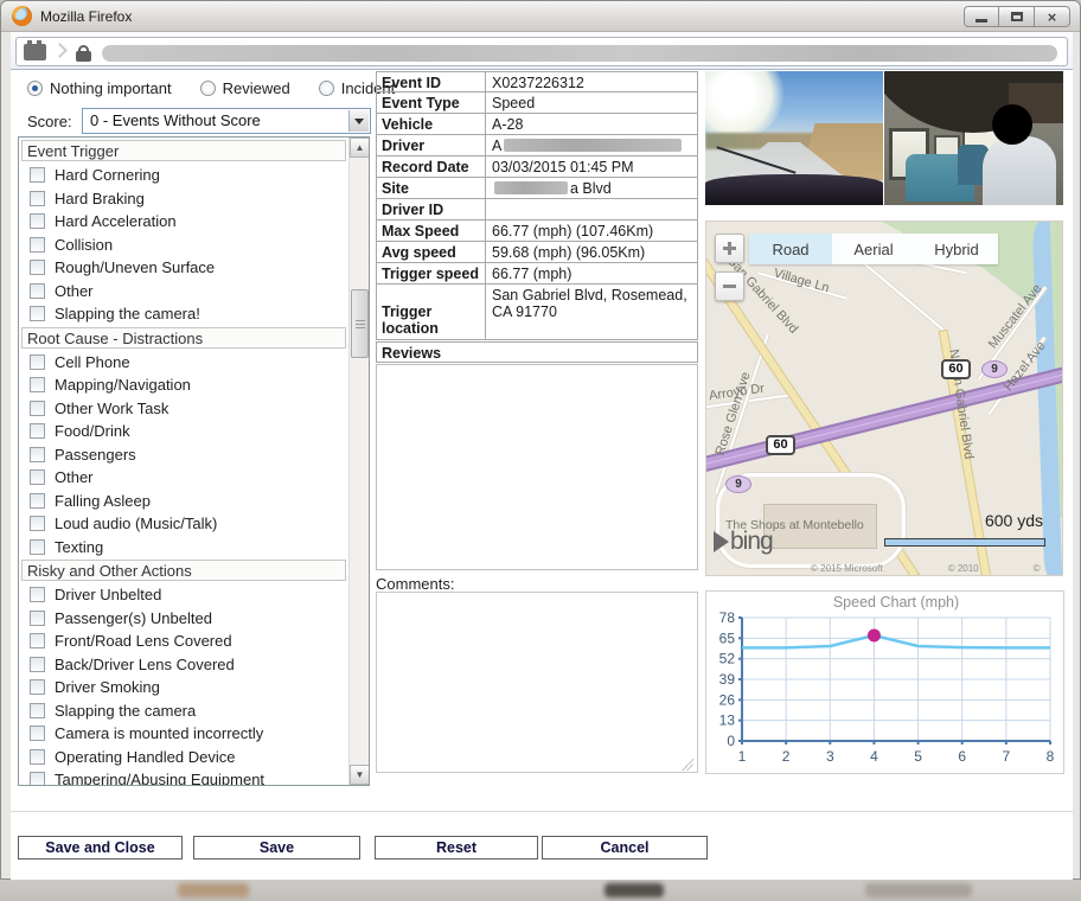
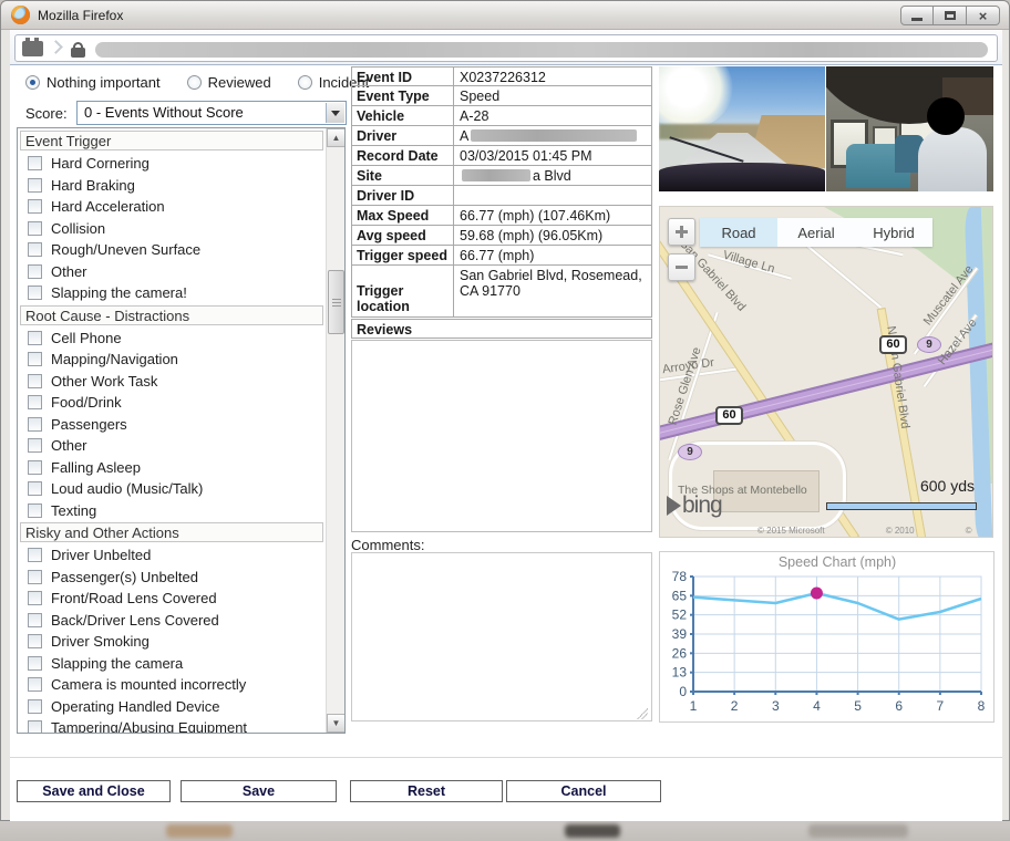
1: 59 -> 64
2: 59 -> 62
6: 59 -> 49
7: 59 -> 54
8: 59 -> 63
